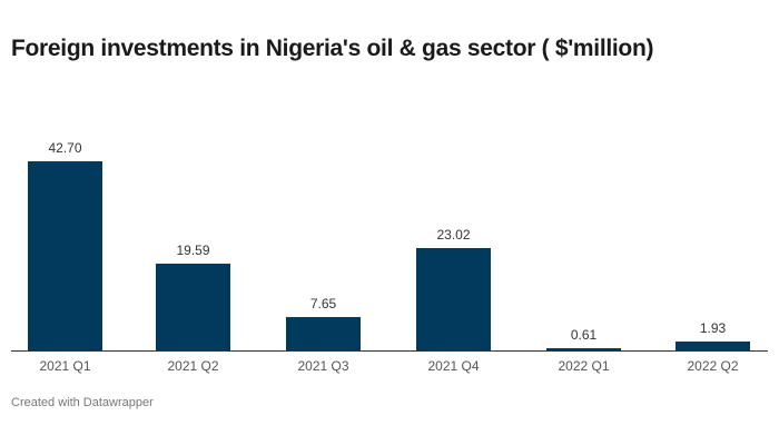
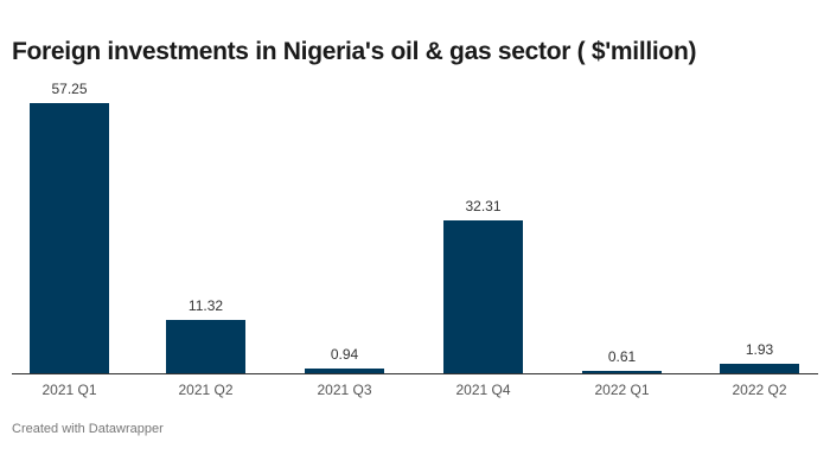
2021 Q1: 42.70 -> 57.25
2021 Q2: 19.59 -> 11.32
2021 Q3: 7.65 -> 0.94
2021 Q4: 23.02 -> 32.31
